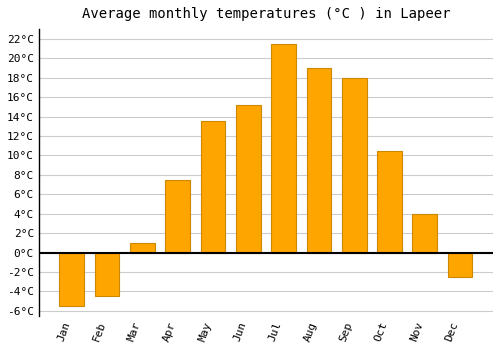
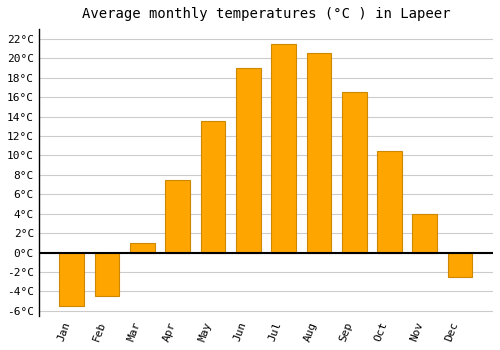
Jun: 15.2°C -> 19.0°C
Aug: 19.0°C -> 20.5°C
Sep: 18.0°C -> 16.5°C
